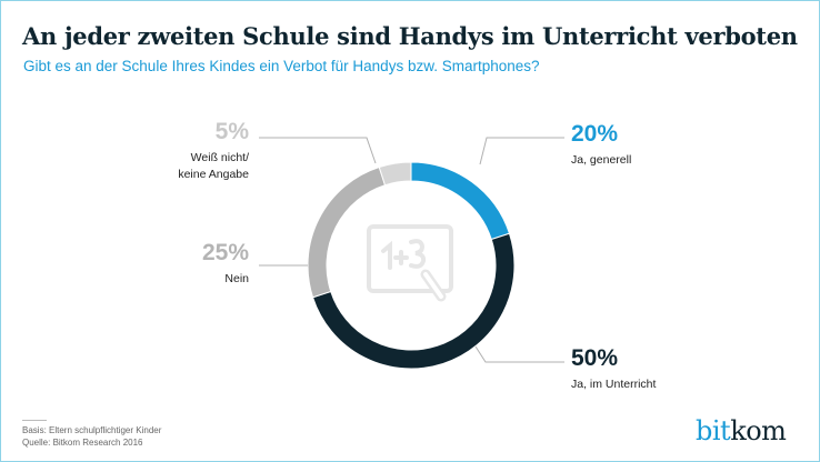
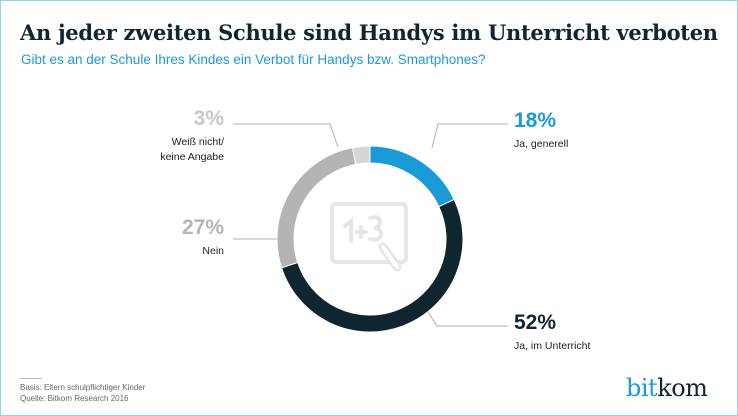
Ja, generell: 20% -> 18%
Ja, im Unterricht: 50% -> 52%
Nein: 25% -> 27%
Weiß nicht/ keine Angabe: 5% -> 3%
